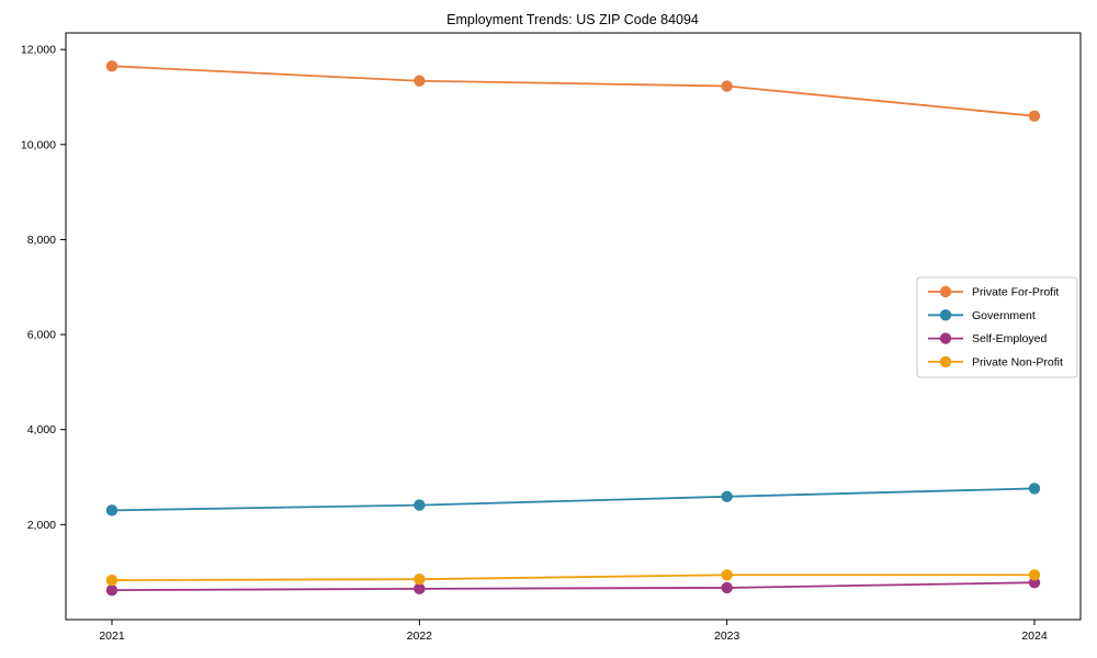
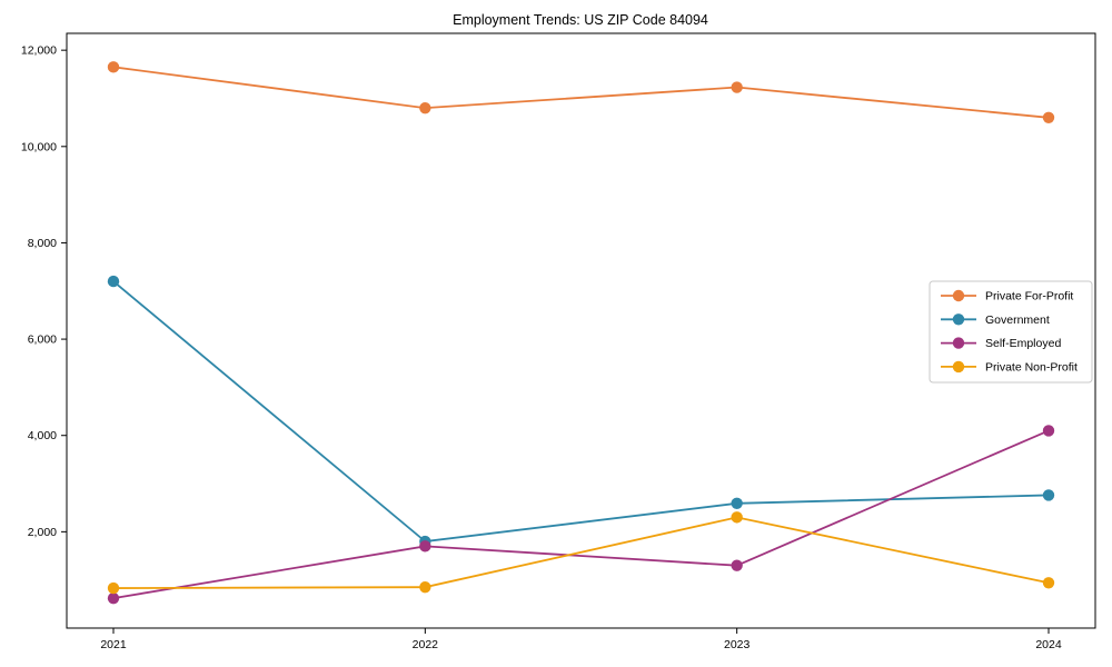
Government/2021: 2300 -> 7200
Private For-Profit/2022: 11300 -> 10800
Government/2022: 2400 -> 1800
Self-Employed/2022: 600 -> 1700
Self-Employed/2023: 700 -> 1300
Private Non-Profit/2023: 900 -> 2300
Self-Employed/2024: 800 -> 4100
